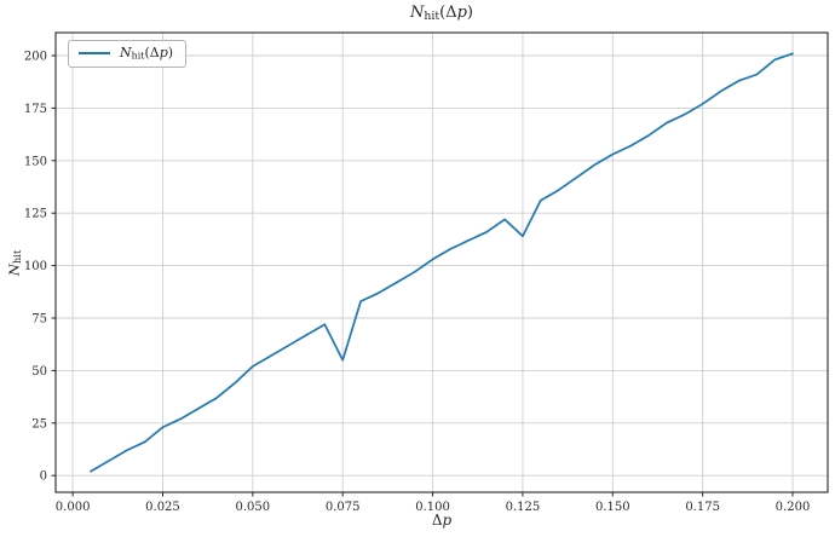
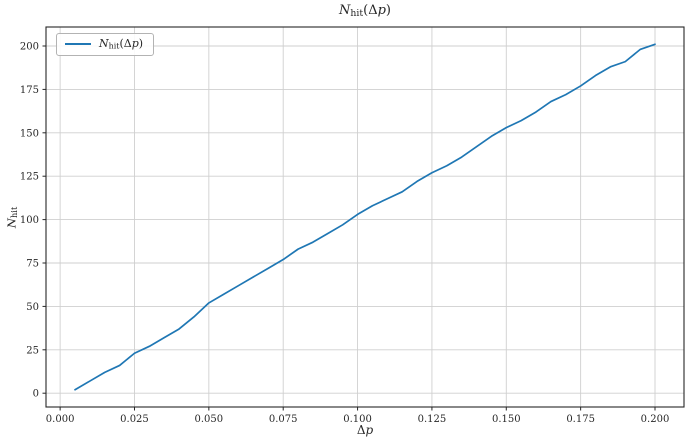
0.075: 55 -> 77
0.125: 114 -> 127
